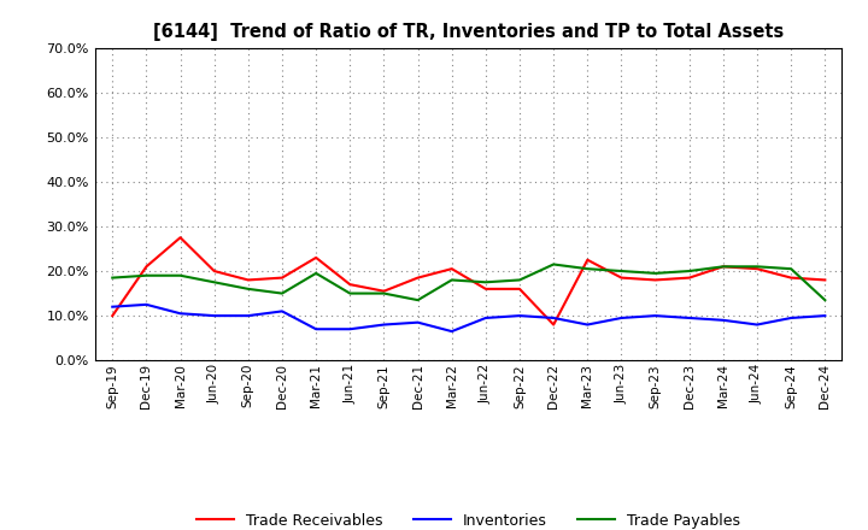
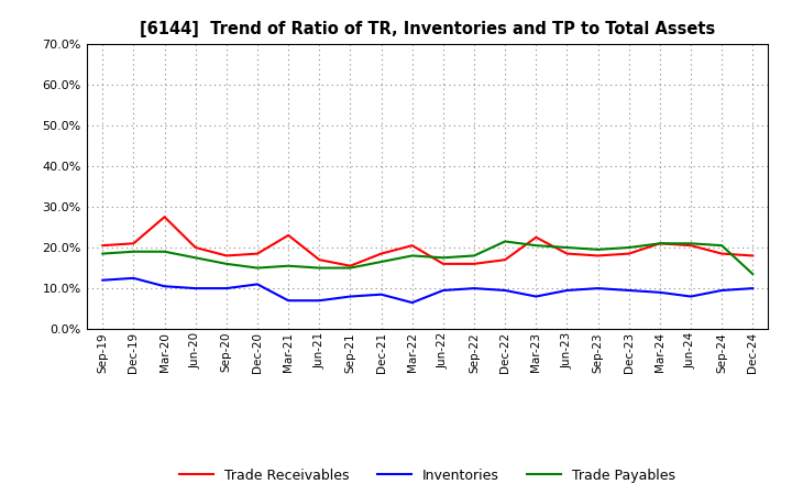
Trade Receivables/Sep-19: 10.0% -> 20.5%
Trade Payables/Mar-21: 19.5% -> 15.5%
Trade Payables/Dec-21: 13.5% -> 16.5%
Trade Receivables/Dec-22: 8.0% -> 17.0%
